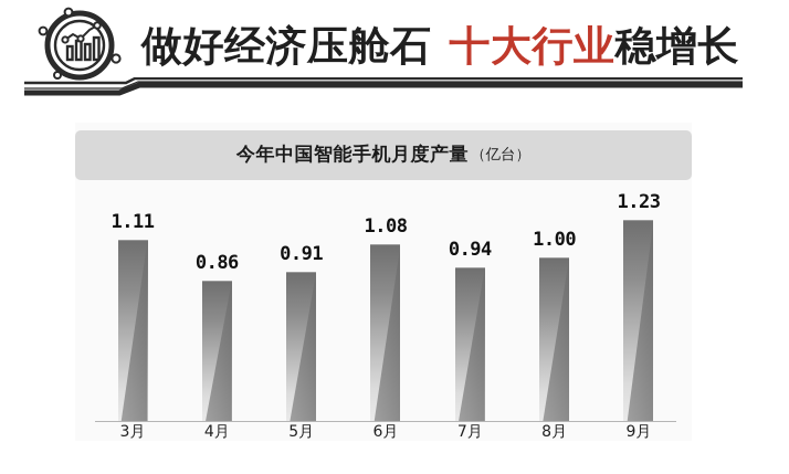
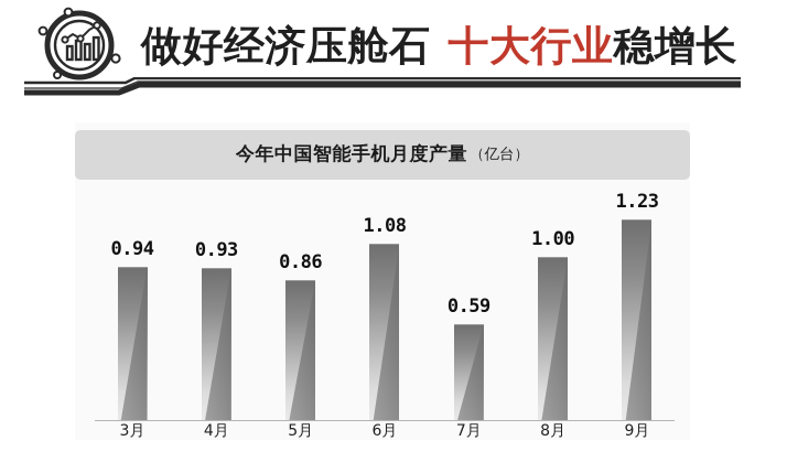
3月: 1.11 -> 0.94
4月: 0.86 -> 0.93
5月: 0.91 -> 0.86
7月: 0.94 -> 0.59
